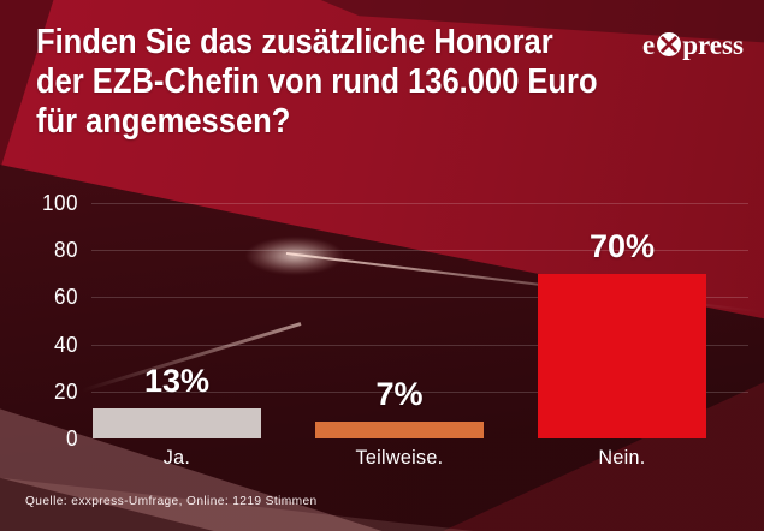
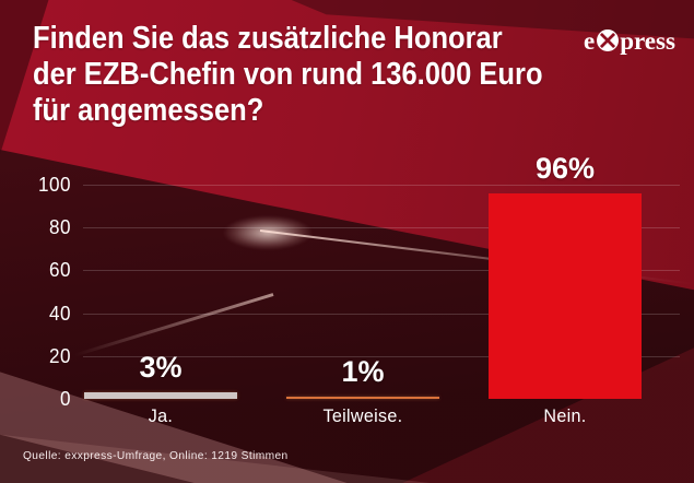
Ja.: 13% -> 3%
Teilweise.: 7% -> 1%
Nein.: 70% -> 96%
